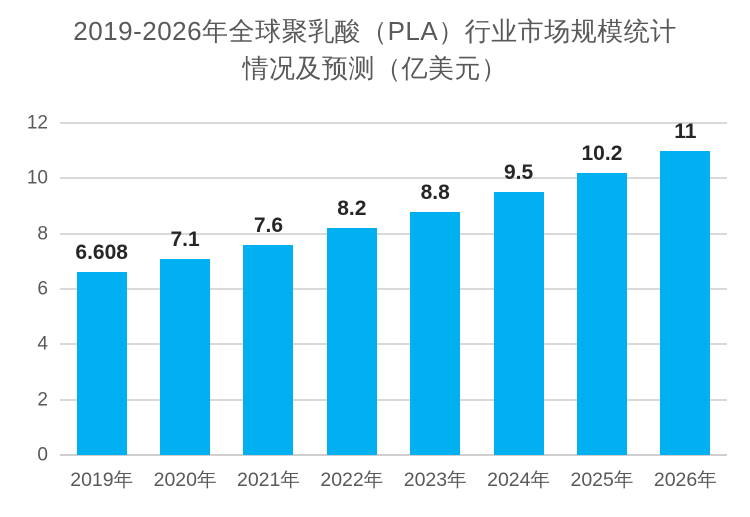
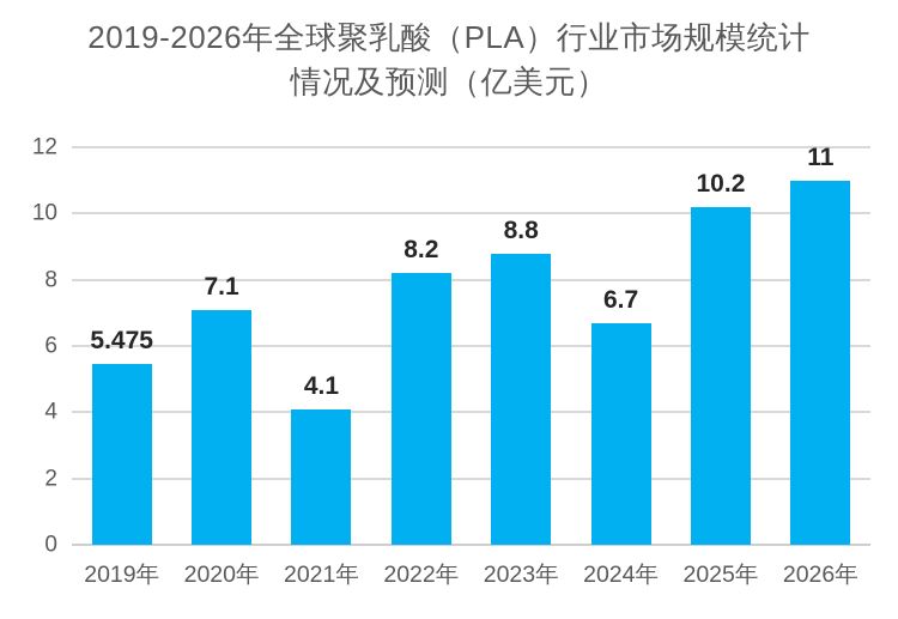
2019年: 6.608 -> 5.475
2021年: 7.6 -> 4.1
2024年: 9.5 -> 6.7
